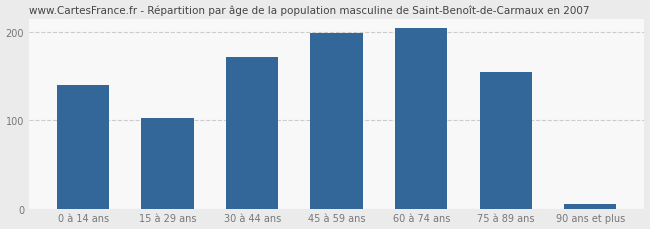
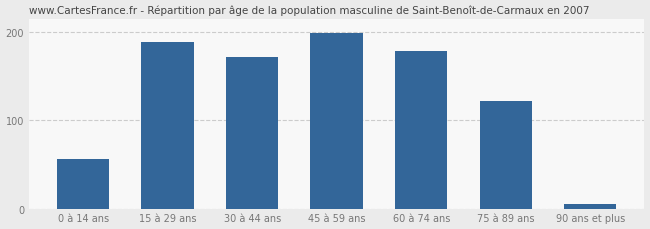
0 à 14 ans: 140 -> 56
15 à 29 ans: 103 -> 188
60 à 74 ans: 204 -> 178
75 à 89 ans: 155 -> 122
